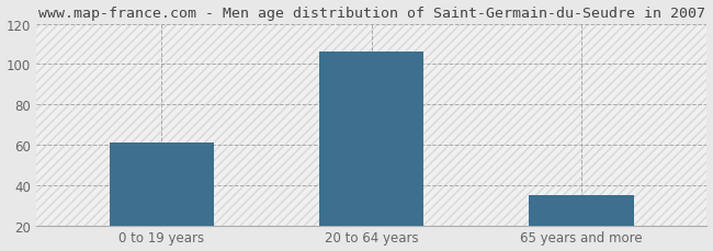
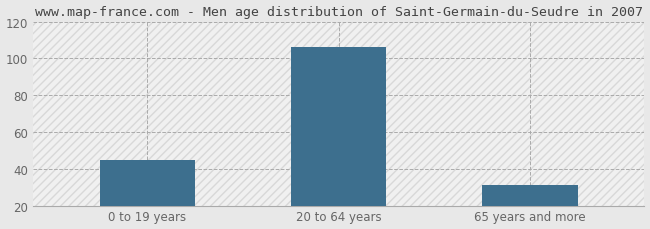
0 to 19 years: 61 -> 45
65 years and more: 35 -> 31
